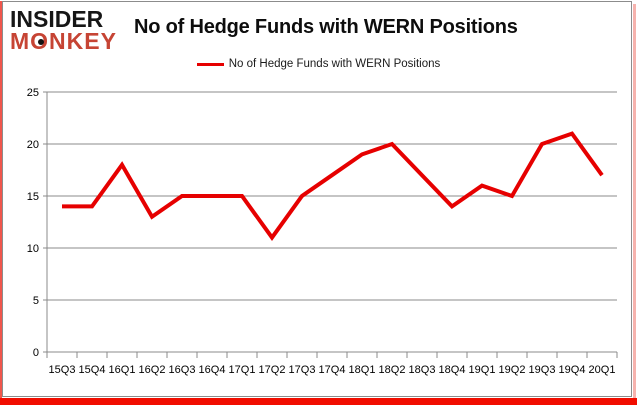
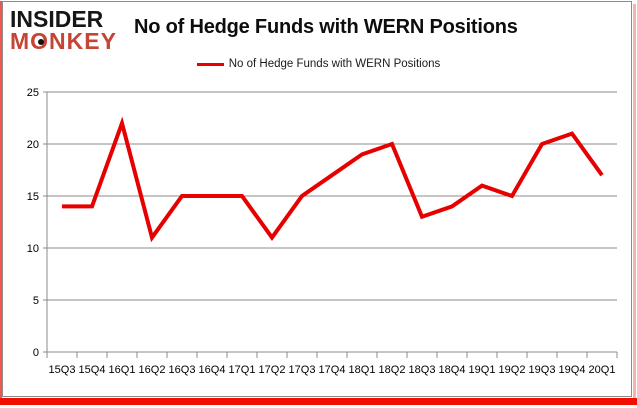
16Q1: 18 -> 22
16Q2: 13 -> 11
18Q3: 17 -> 13
